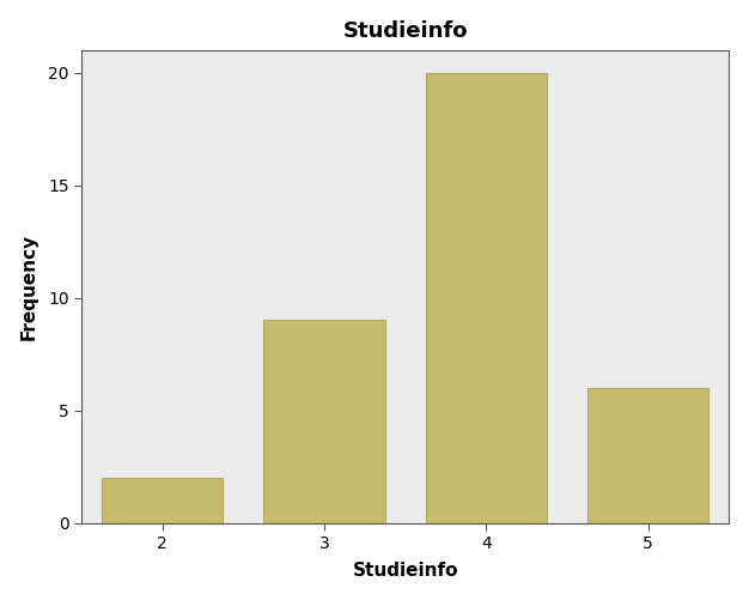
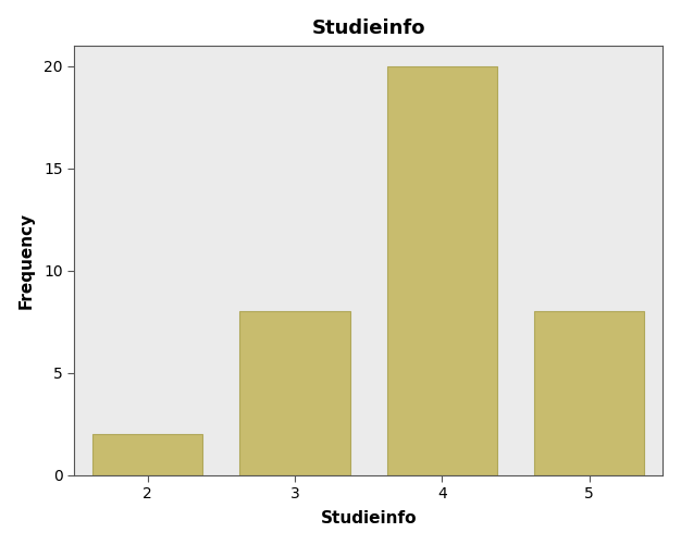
3: 9 -> 8
5: 6 -> 8
